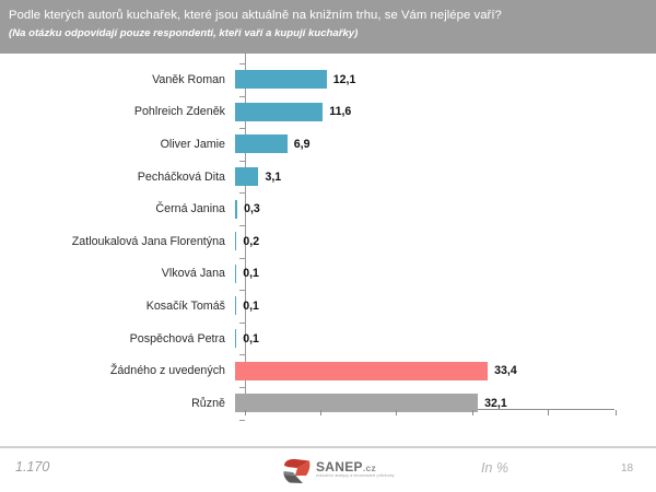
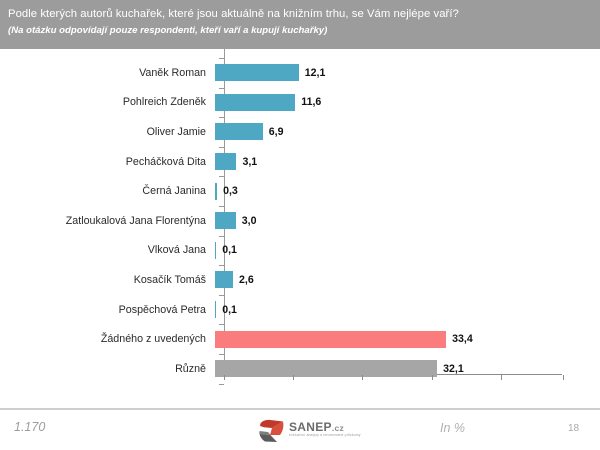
Zatloukalová Jana Florentýna: 0,2 -> 3,0
Kosačík Tomáš: 0,1 -> 2,6
